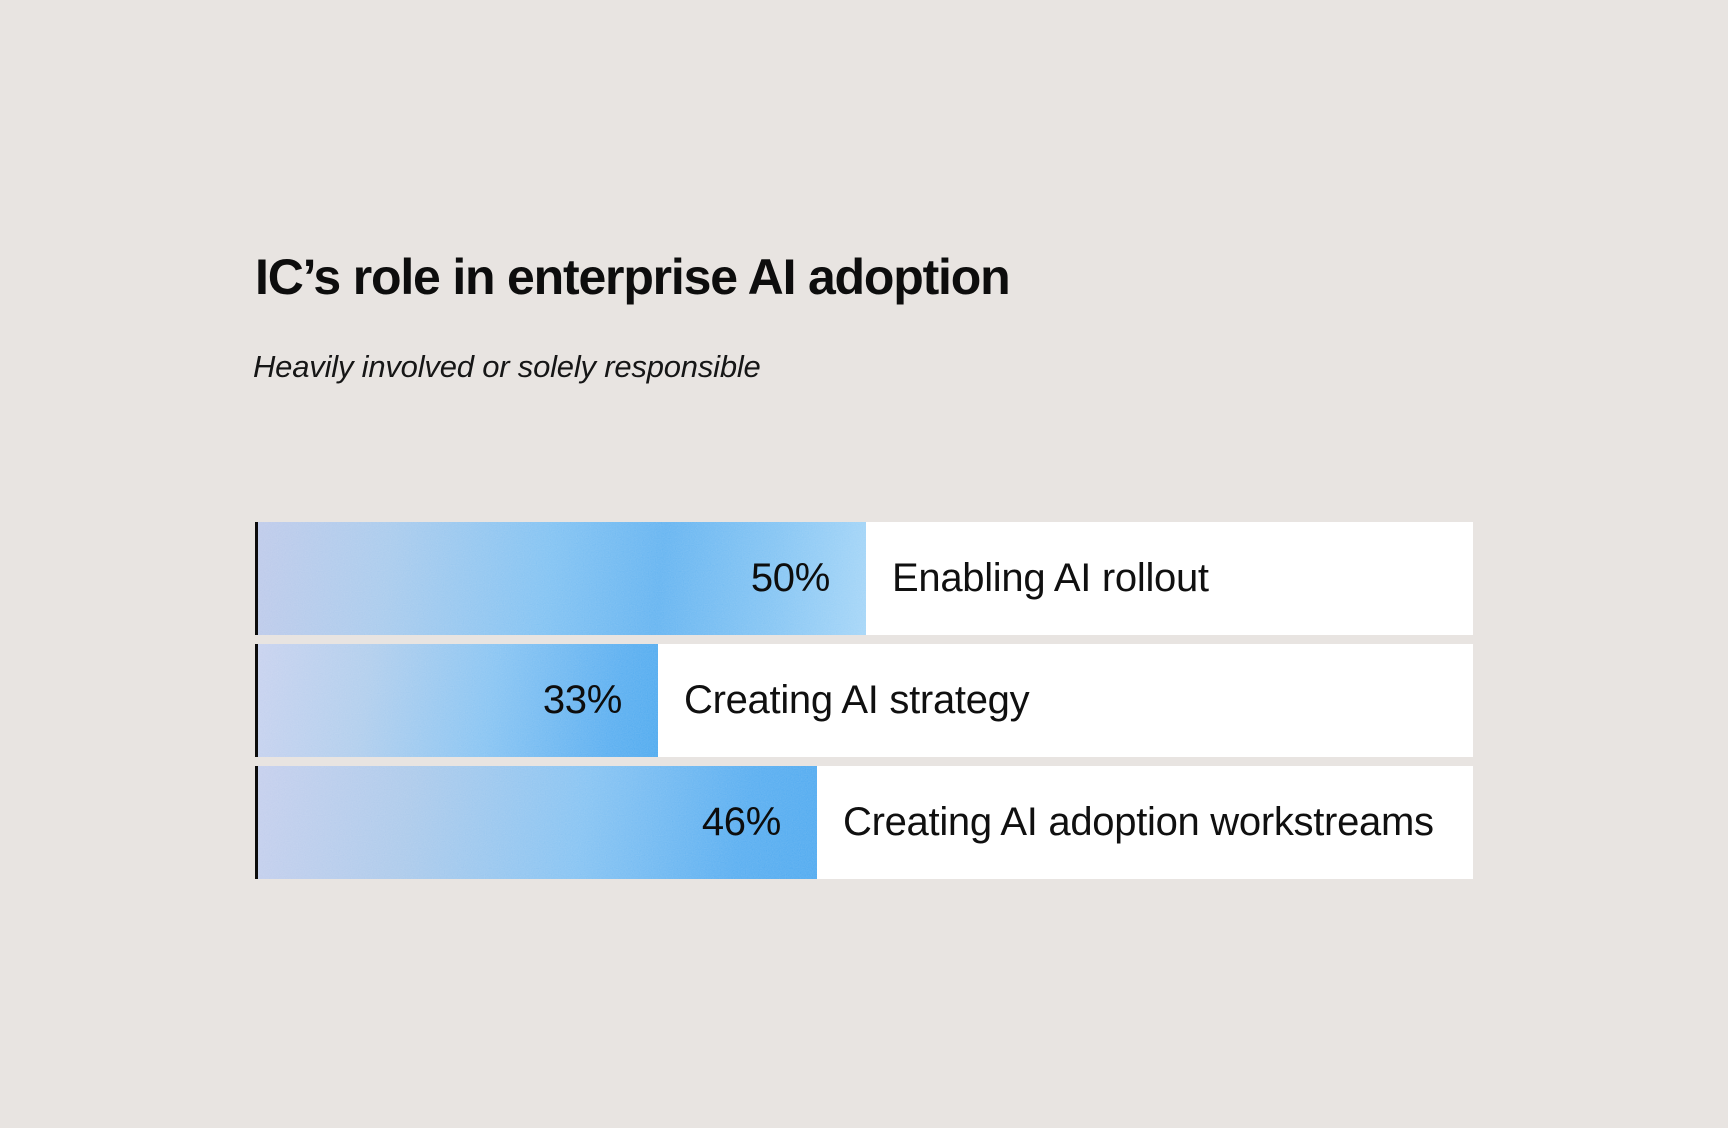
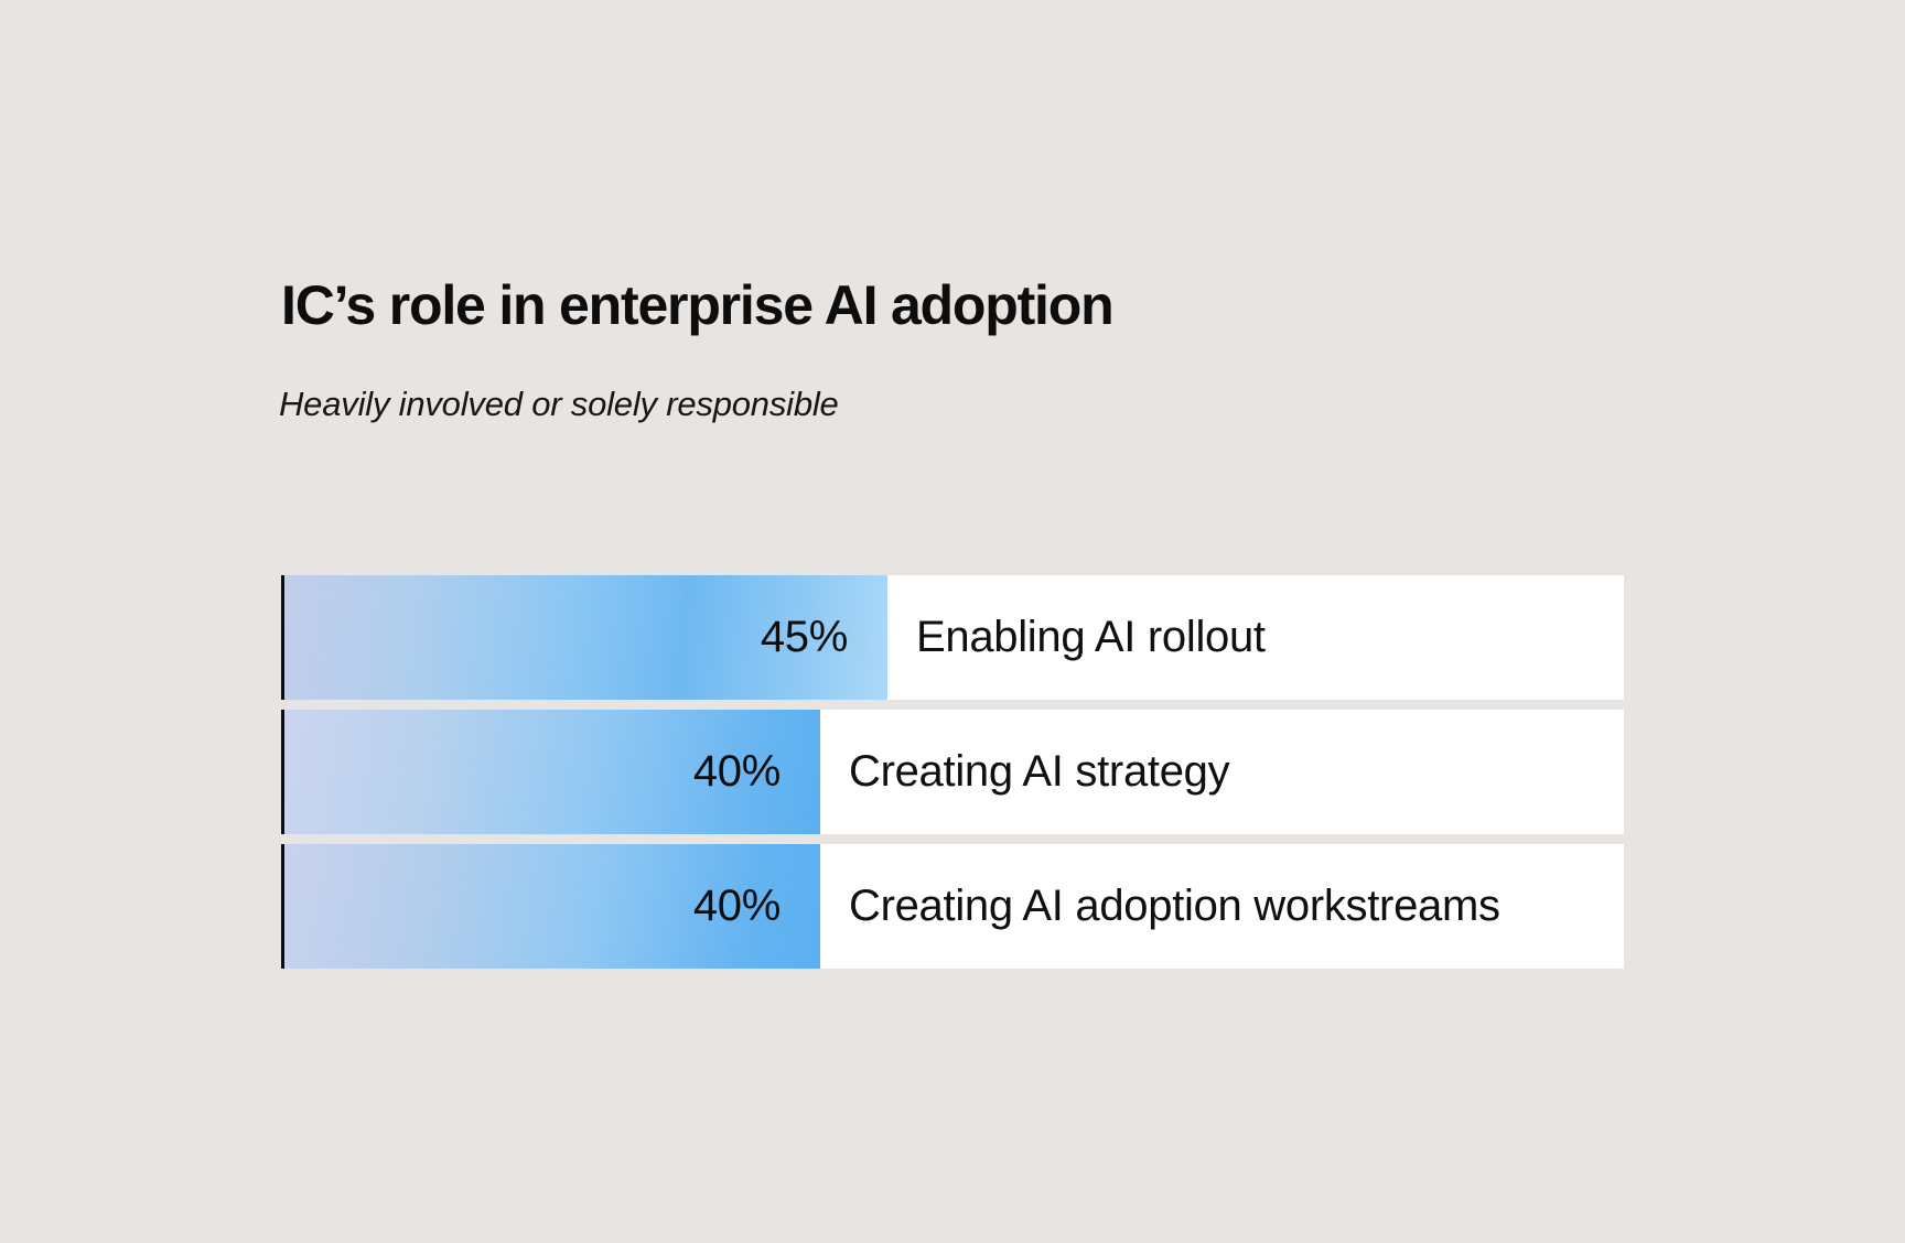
Enabling AI rollout: 50% -> 45%
Creating AI strategy: 33% -> 40%
Creating AI adoption workstreams: 46% -> 40%
